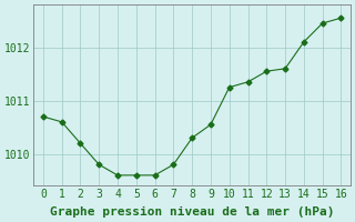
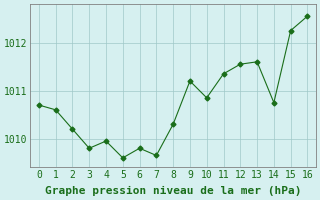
4: 1009.60 -> 1009.95
6: 1009.60 -> 1009.80
7: 1009.80 -> 1009.65
9: 1010.55 -> 1011.20
10: 1011.25 -> 1010.85
14: 1012.10 -> 1010.75
15: 1012.45 -> 1012.25
